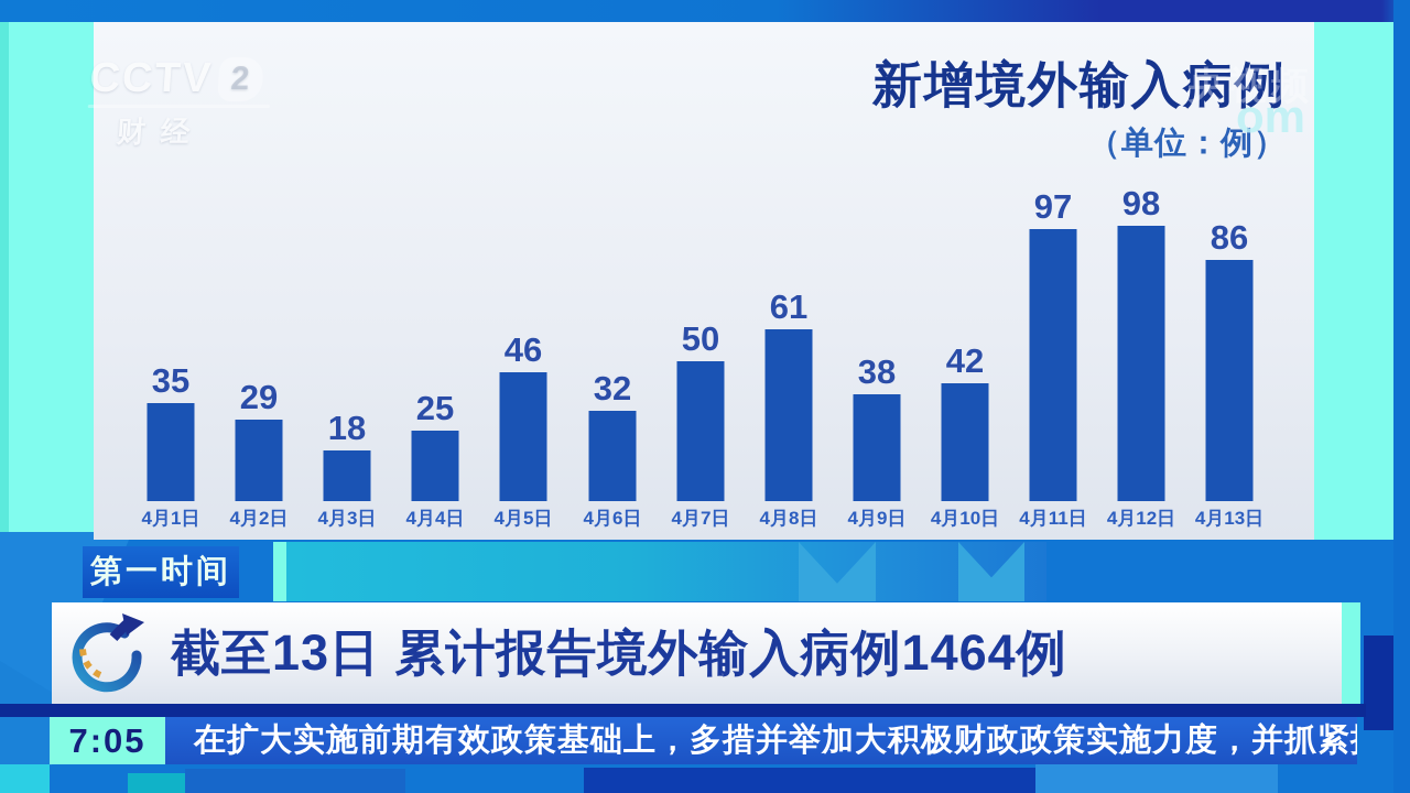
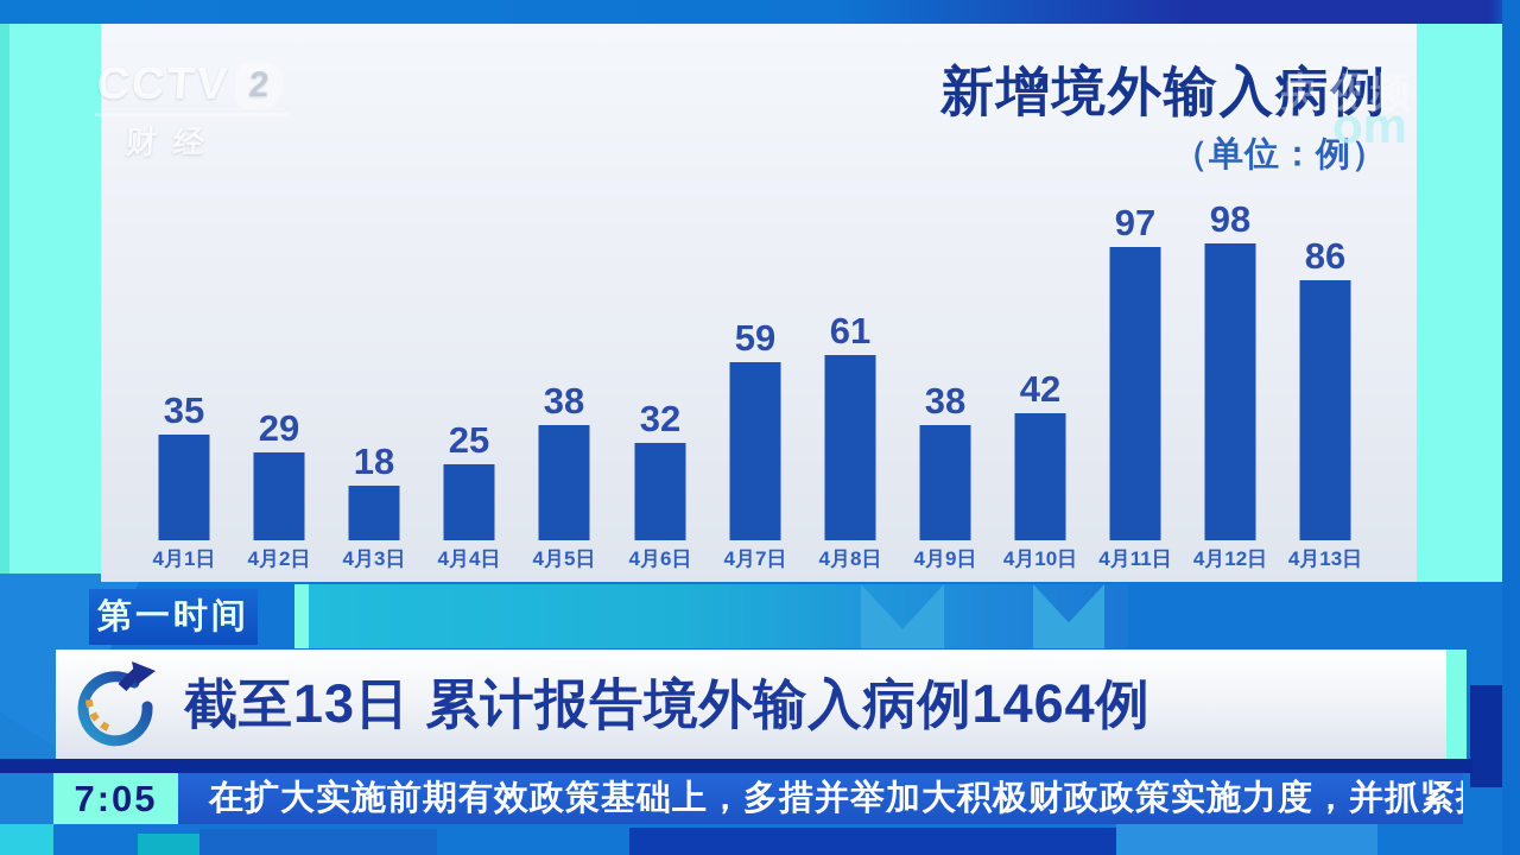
4月5日: 46 -> 38
4月7日: 50 -> 59
